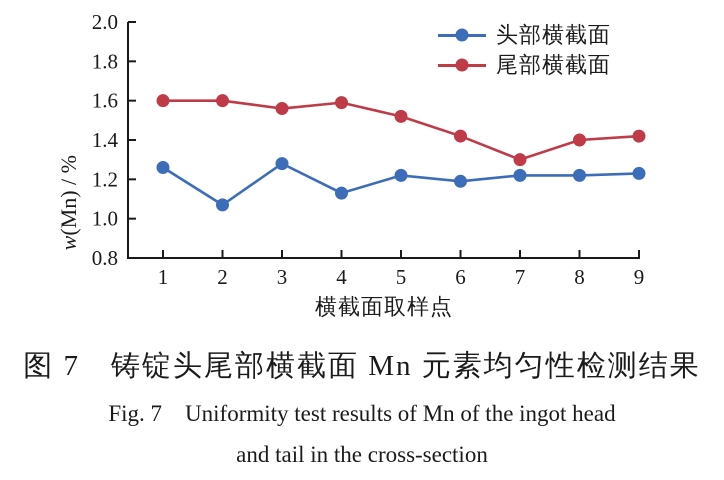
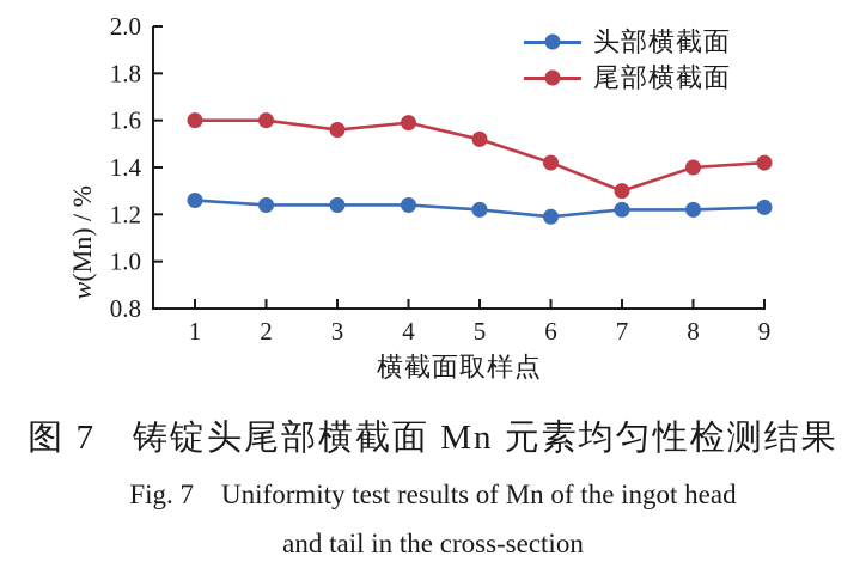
头部横截面/2: 1.07 -> 1.24
头部横截面/3: 1.28 -> 1.24
头部横截面/4: 1.13 -> 1.24
